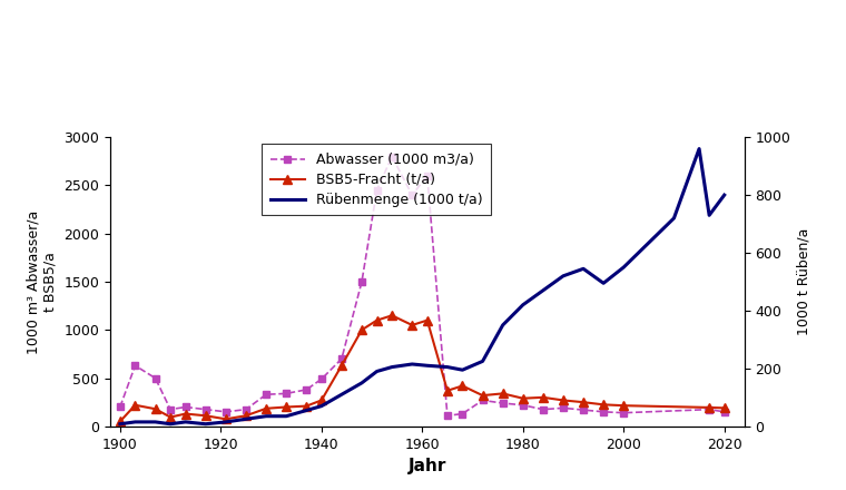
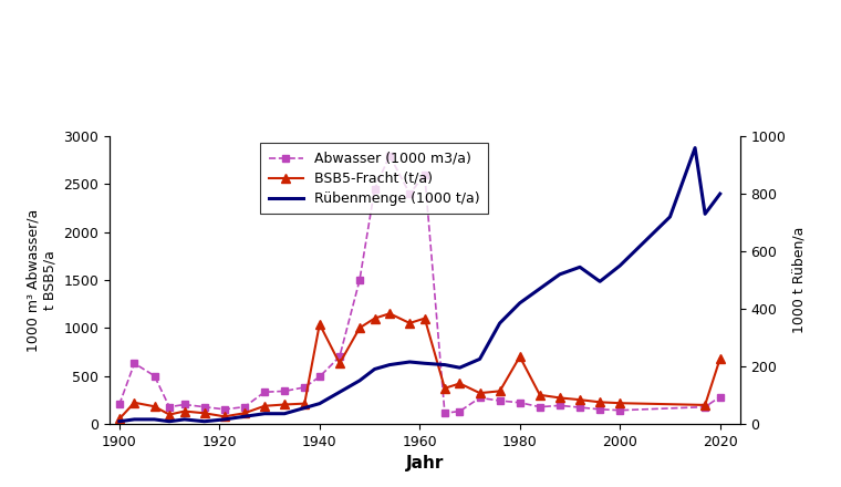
BSB5-Fracht (t/a)/1940: 270 -> 1040
BSB5-Fracht (t/a)/1980: 290 -> 700
Abwasser (1000 m3/a)/2020: 150 -> 280
BSB5-Fracht (t/a)/2020: 190 -> 680
